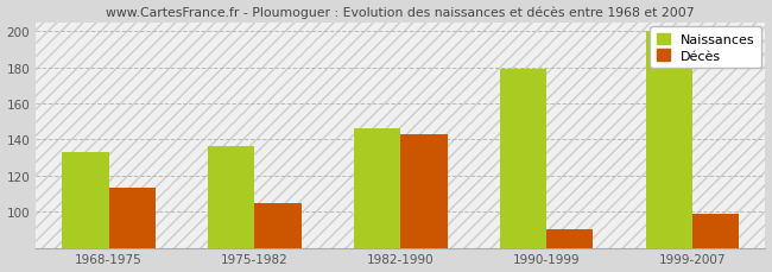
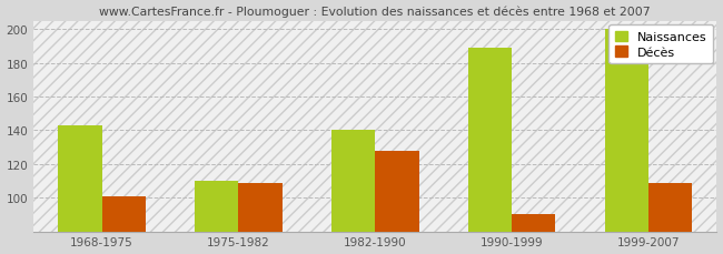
Naissances/1968-1975: 133 -> 143
Décès/1968-1975: 113 -> 101
Naissances/1975-1982: 136 -> 110
Décès/1975-1982: 105 -> 109
Naissances/1982-1990: 146 -> 140
Décès/1982-1990: 143 -> 128
Naissances/1990-1999: 179 -> 189
Décès/1999-2007: 99 -> 109
